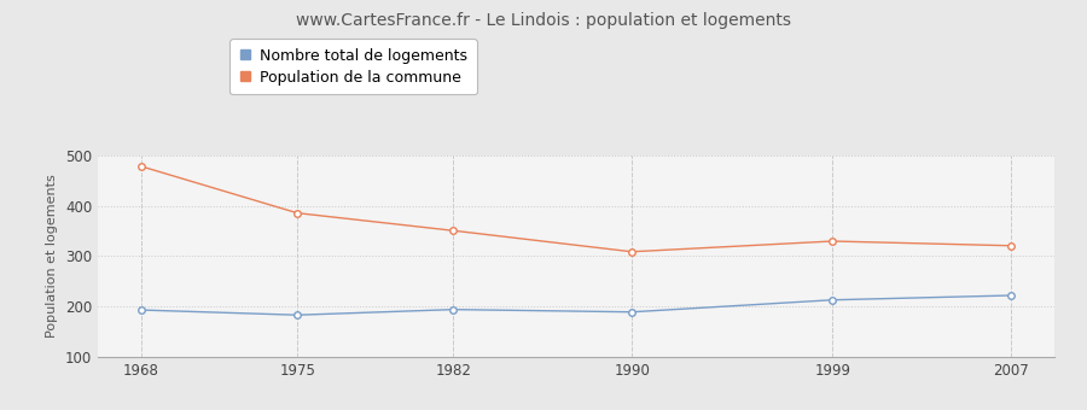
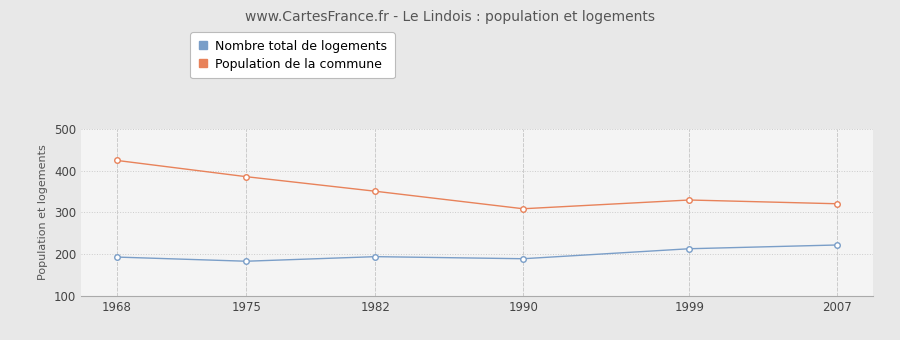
Population de la commune/1968: 479 -> 425
